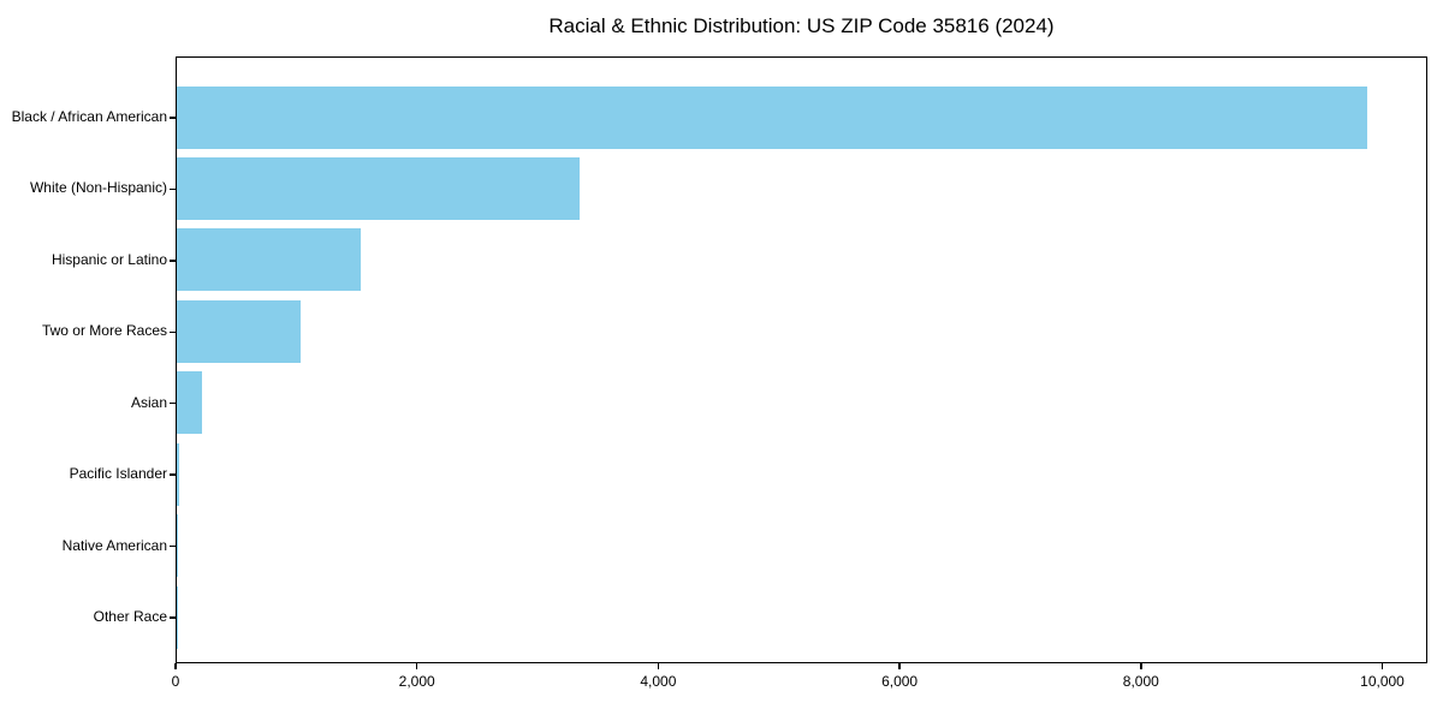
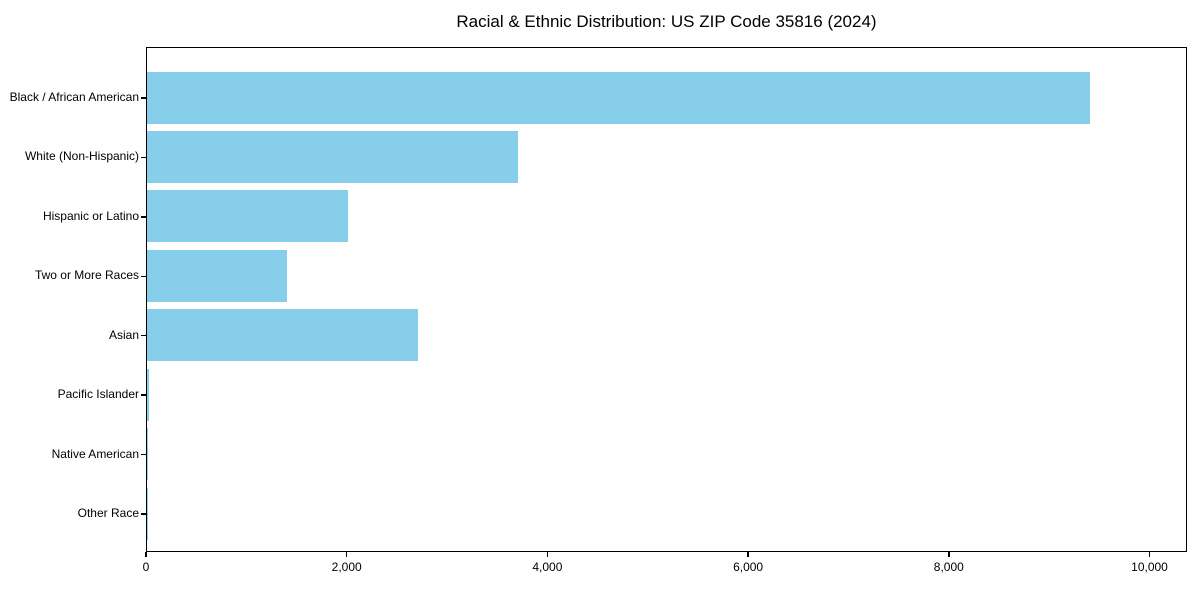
Black / African American: 9900 -> 9400
White (Non-Hispanic): 3300 -> 3700
Hispanic or Latino: 1500 -> 2000
Two or More Races: 1000 -> 1400
Asian: 200 -> 2700
